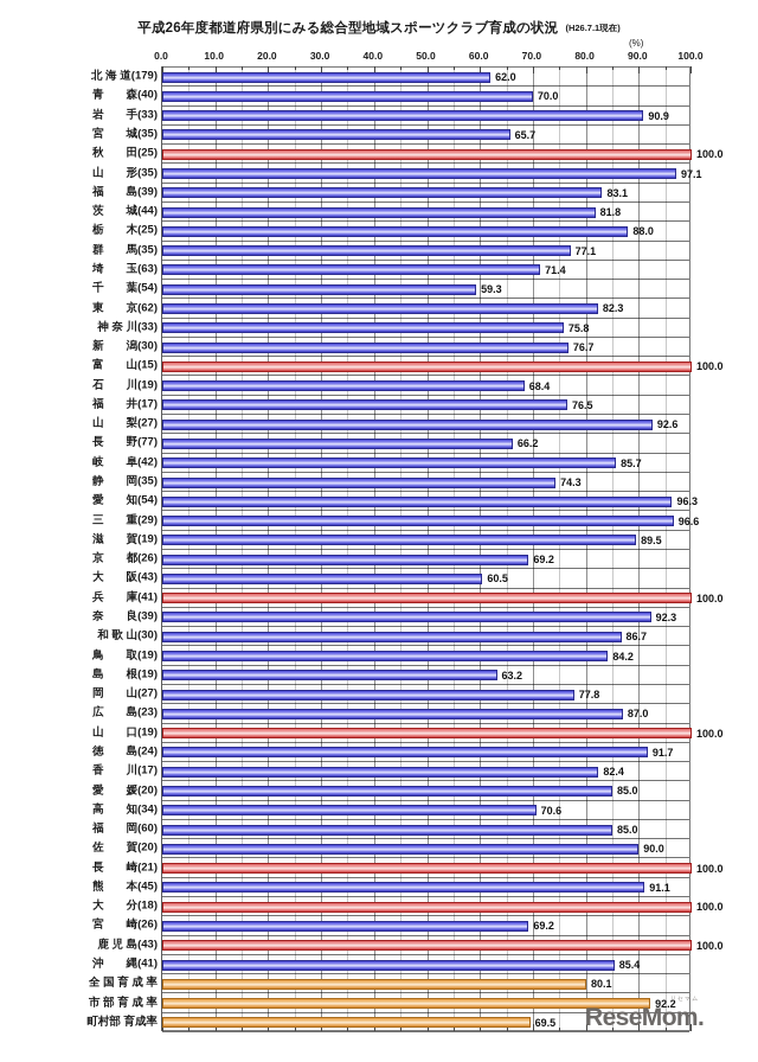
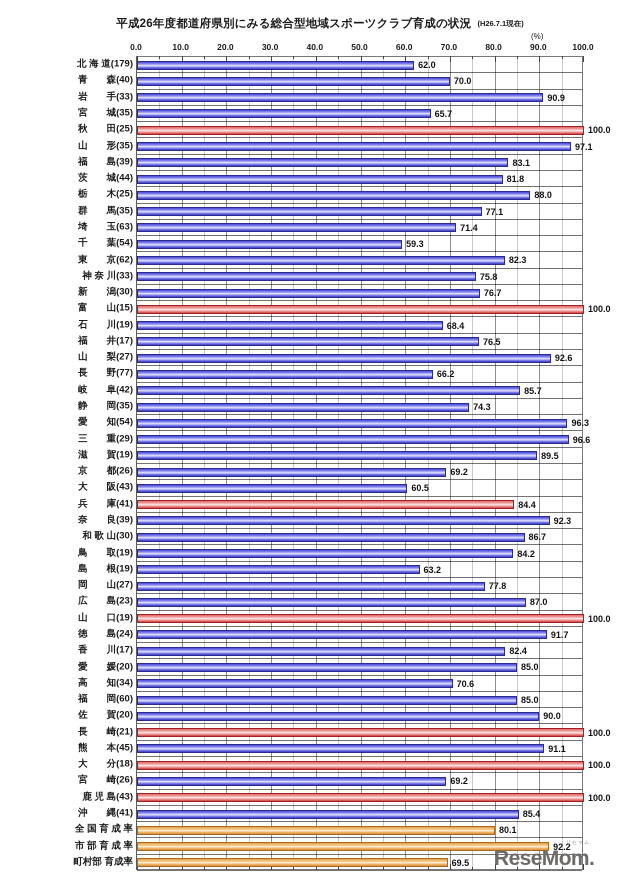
兵 庫(41): 100.0 -> 84.4
